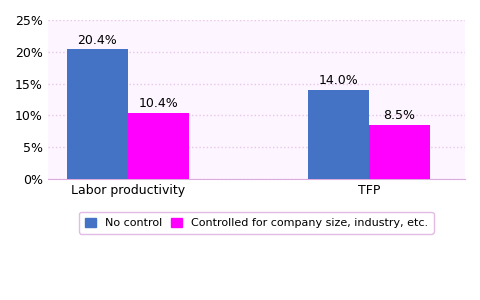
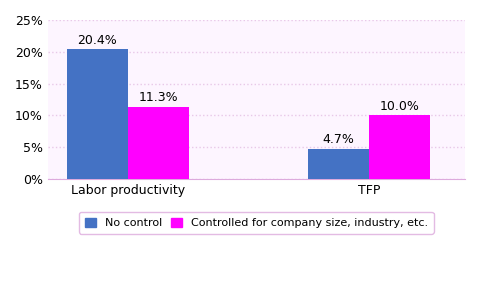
Controlled for company size, industry, etc./Labor productivity: 10.4% -> 11.3%
No control/TFP: 14.0% -> 4.7%
Controlled for company size, industry, etc./TFP: 8.5% -> 10.0%
